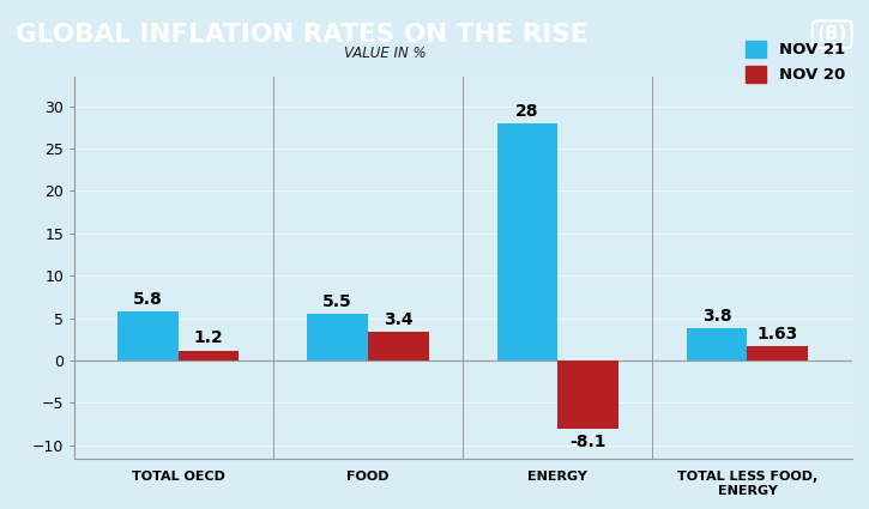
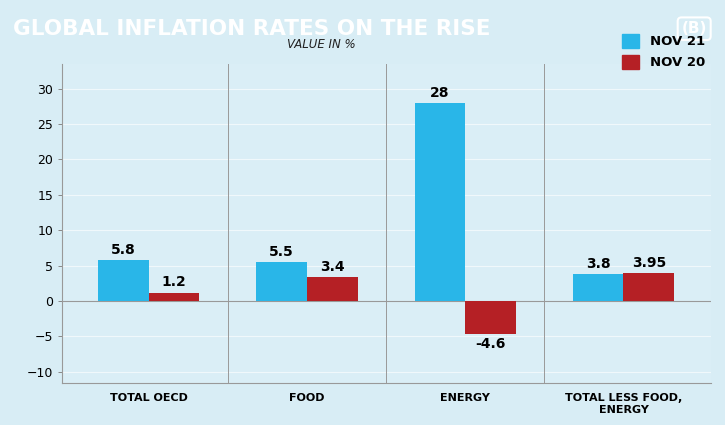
NOV 20/ENERGY: -8.1 -> -4.6
NOV 20/TOTAL LESS FOOD, ENERGY: 1.63 -> 3.95
